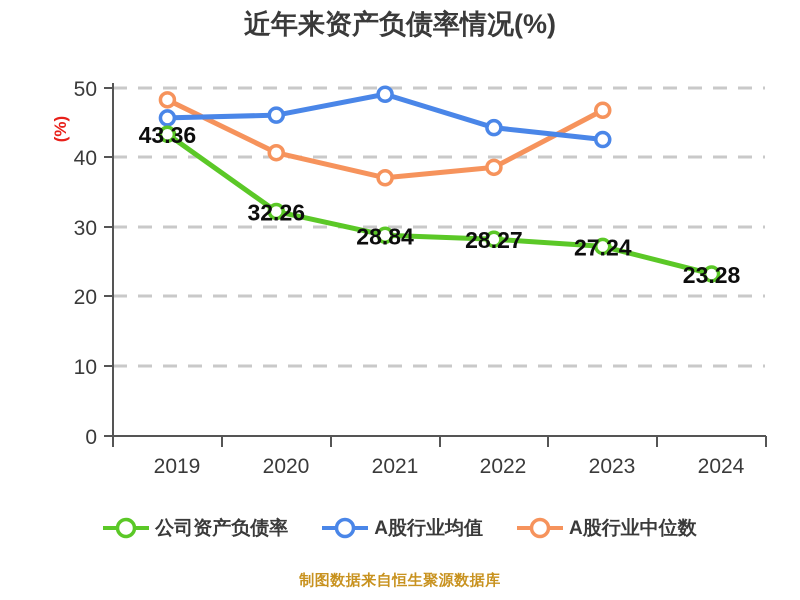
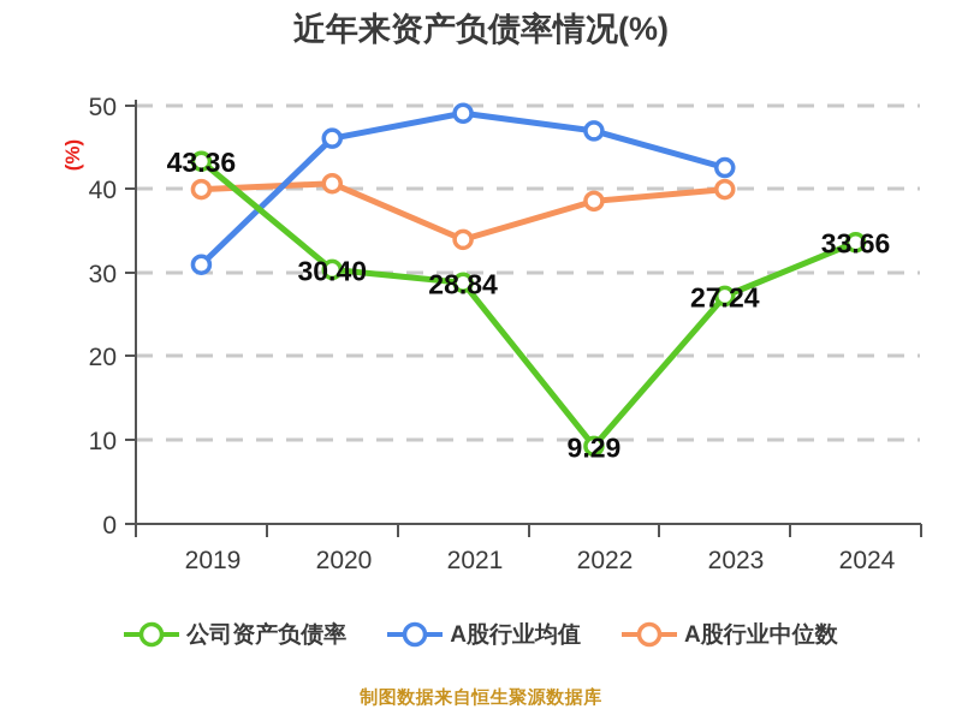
A股行业均值/2019: 46 -> 31
A股行业中位数/2019: 48 -> 40
公司资产负债率/2020: 32.26 -> 30.40
A股行业中位数/2021: 37 -> 34
公司资产负债率/2022: 28.27 -> 9.29
A股行业均值/2022: 44 -> 47
A股行业中位数/2023: 47 -> 40
公司资产负债率/2024: 23.28 -> 33.66
